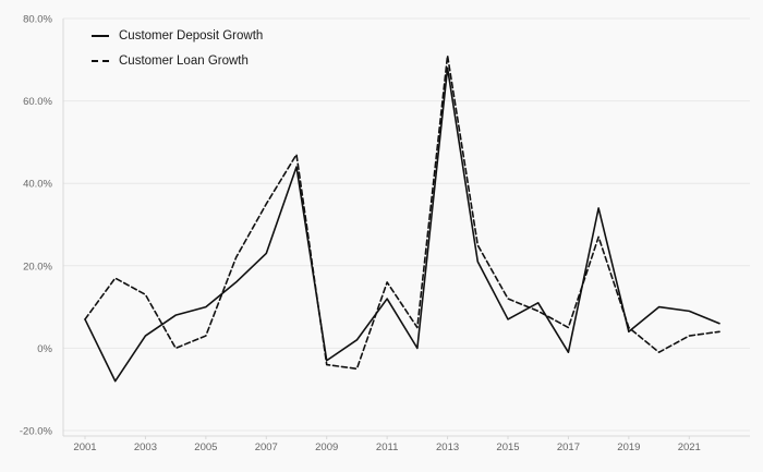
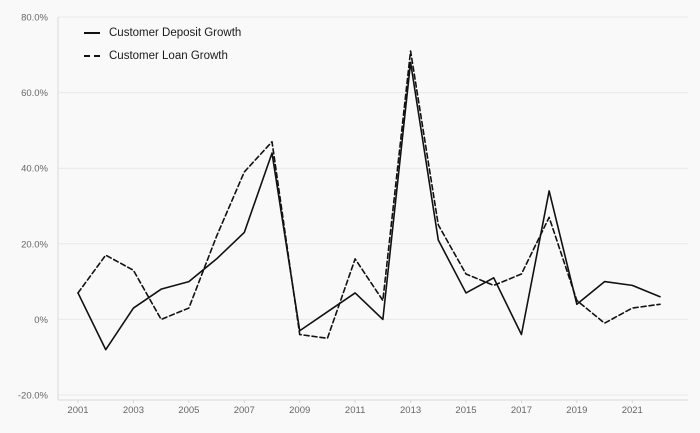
Customer Loan Growth/2007: 35% -> 39%
Customer Deposit Growth/2011: 12% -> 7%
Customer Deposit Growth/2017: -1% -> -4%
Customer Loan Growth/2017: 5% -> 12%
